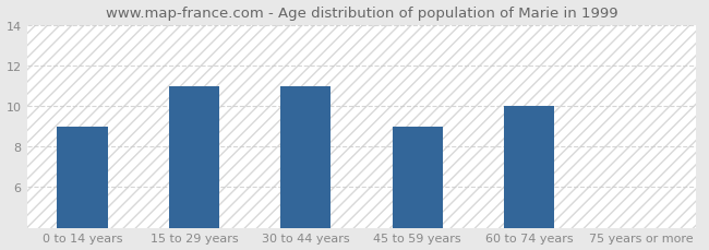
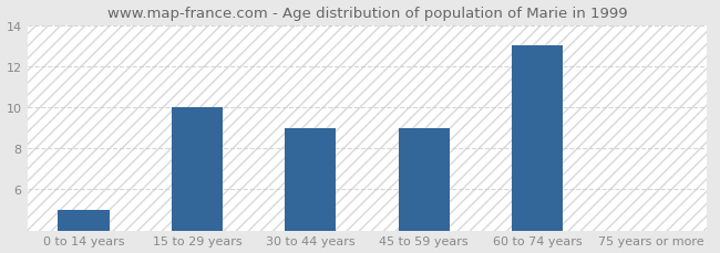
0 to 14 years: 9 -> 5
15 to 29 years: 11 -> 10
30 to 44 years: 11 -> 9
60 to 74 years: 10 -> 13
